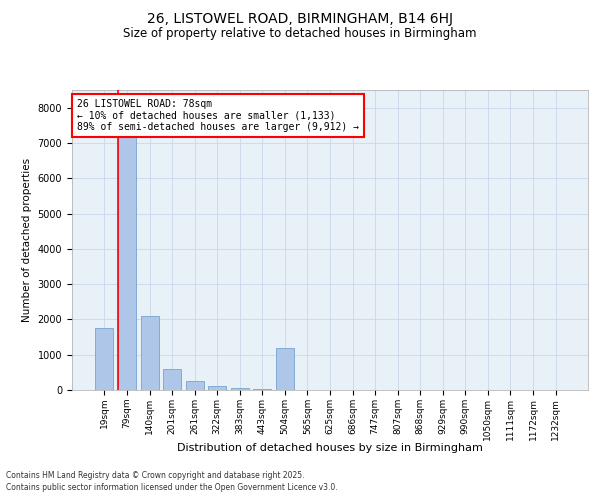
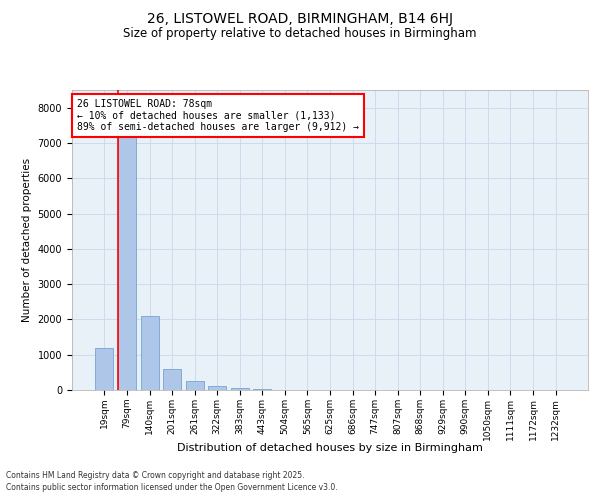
19sqm: 1750 -> 1200
504sqm: 1200 -> 0
